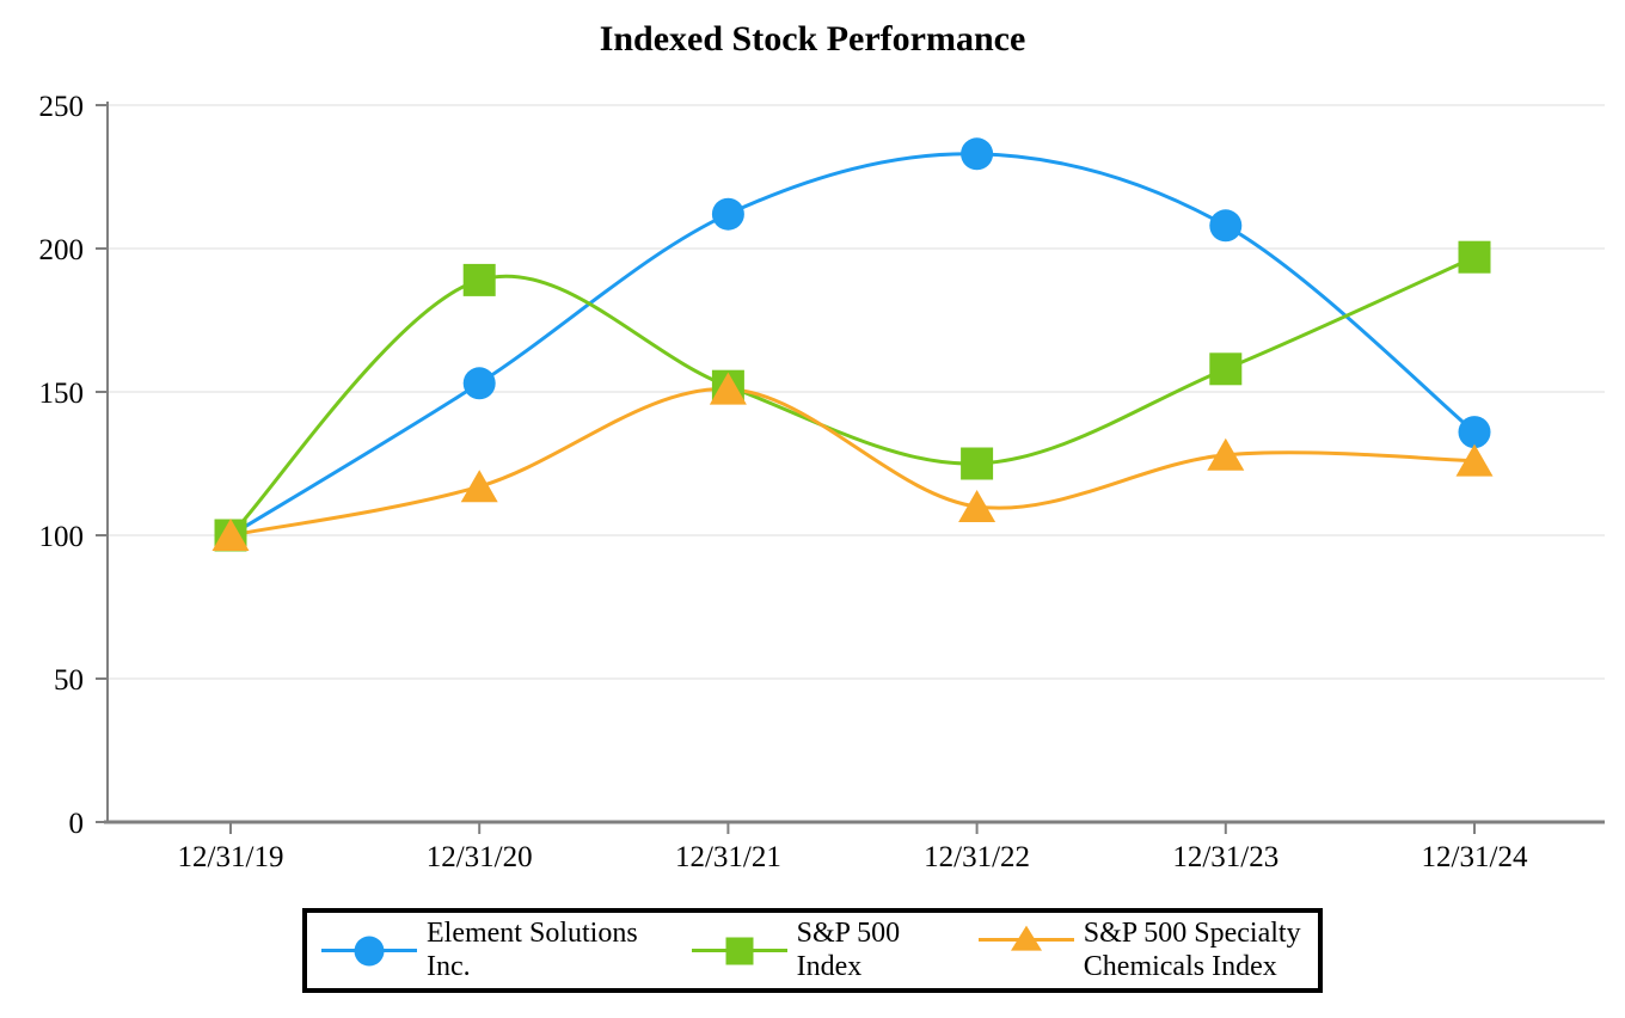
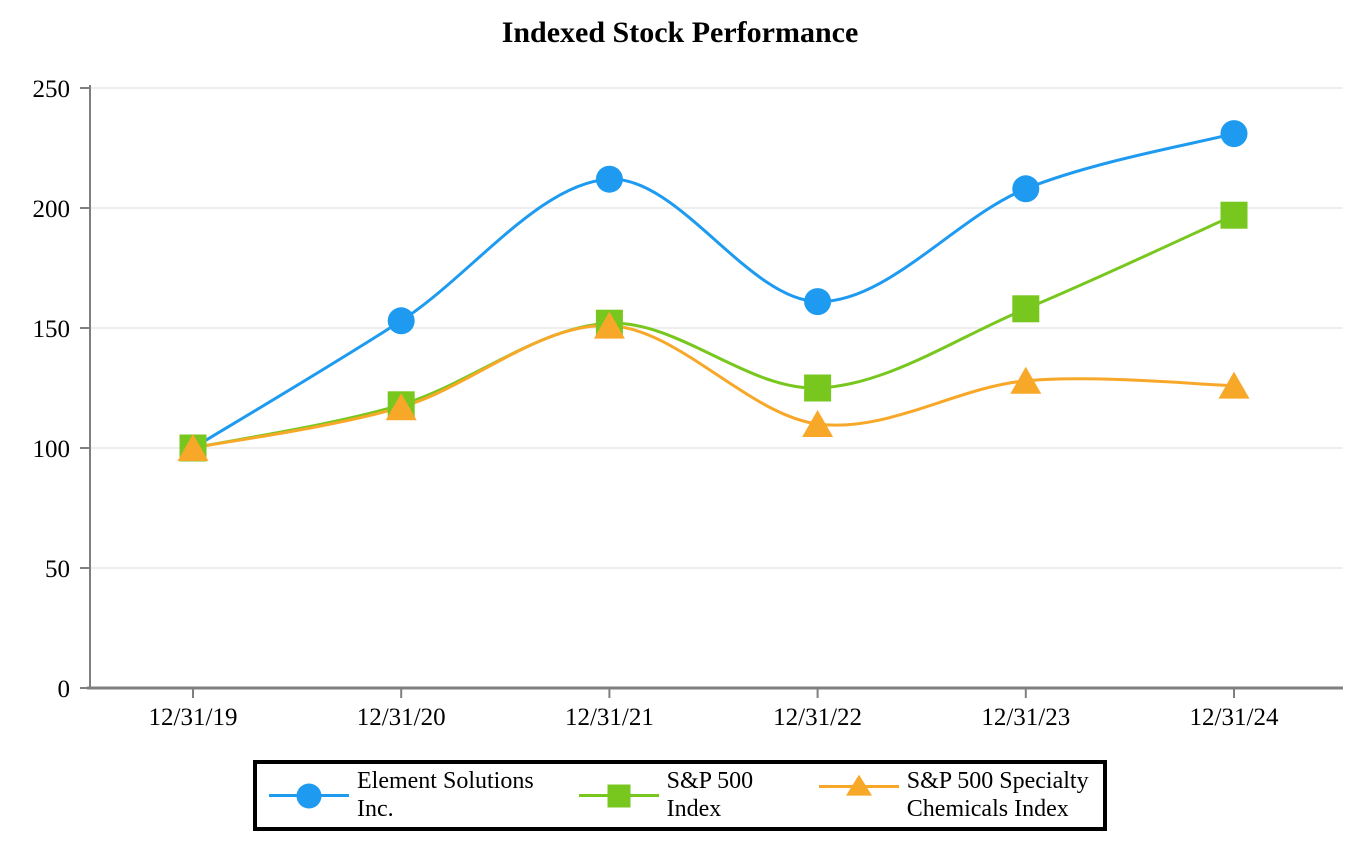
S&P 500 Index/12/31/20: 189 -> 118
Element Solutions Inc./12/31/22: 233 -> 161
Element Solutions Inc./12/31/24: 136 -> 231
